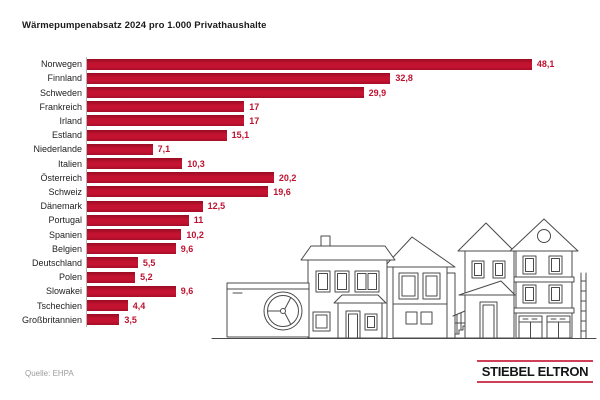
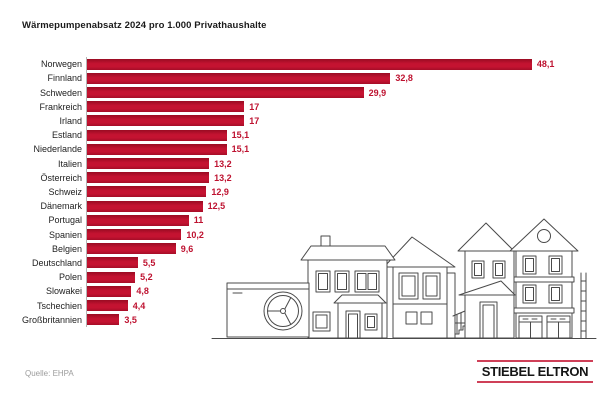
Niederlande: 7,1 -> 15,1
Italien: 10,3 -> 13,2
Österreich: 20,2 -> 13,2
Schweiz: 19,6 -> 12,9
Slowakei: 9,6 -> 4,8
